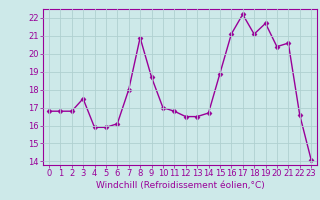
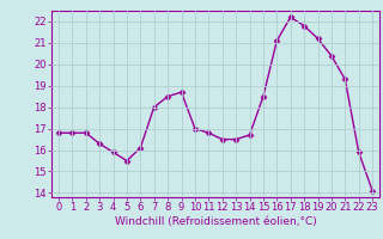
3: 17.5 -> 16.3
5: 15.9 -> 15.5
8: 20.9 -> 18.5
15: 18.9 -> 18.5
18: 21.1 -> 21.8
19: 21.7 -> 21.2
21: 20.6 -> 19.3
22: 16.6 -> 15.9
